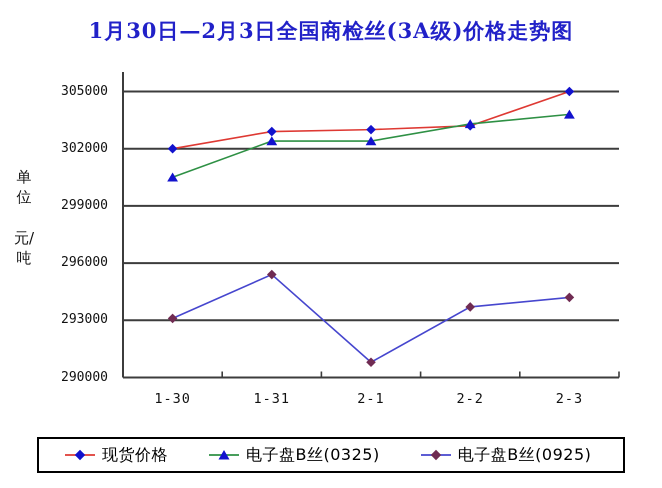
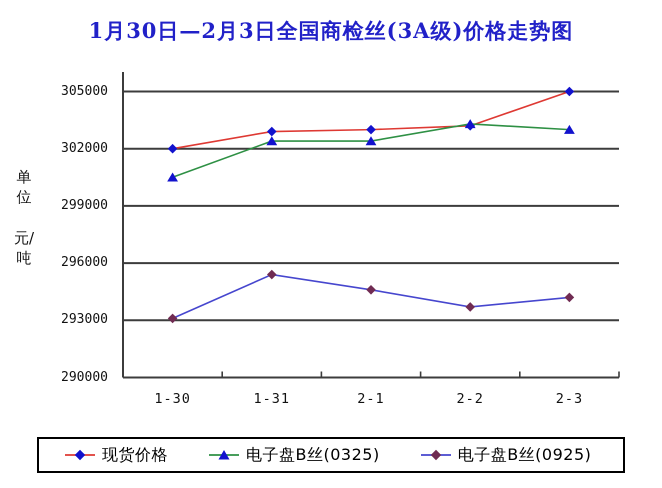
电子盘B丝(0925)/2-1: 290800 -> 294600
电子盘B丝(0325)/2-3: 303800 -> 303000
